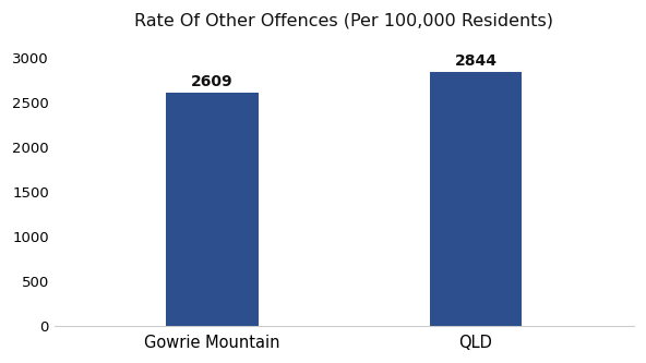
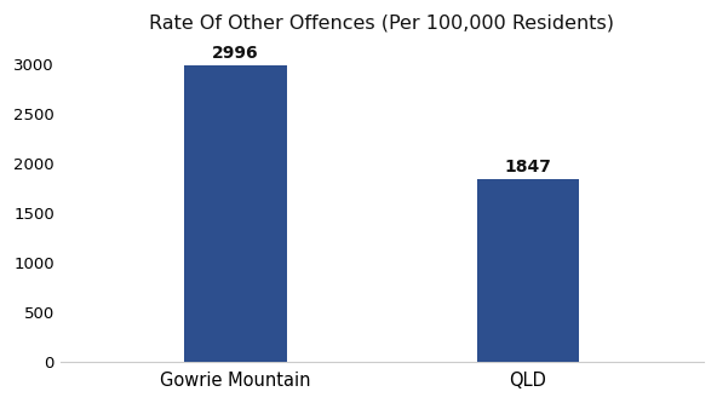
Gowrie Mountain: 2609 -> 2996
QLD: 2844 -> 1847
